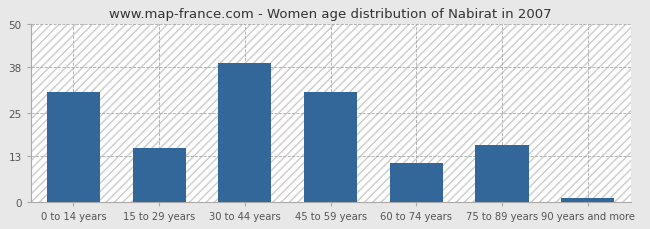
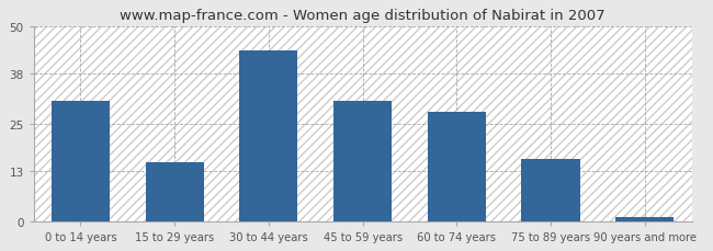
30 to 44 years: 39 -> 44
60 to 74 years: 11 -> 28
